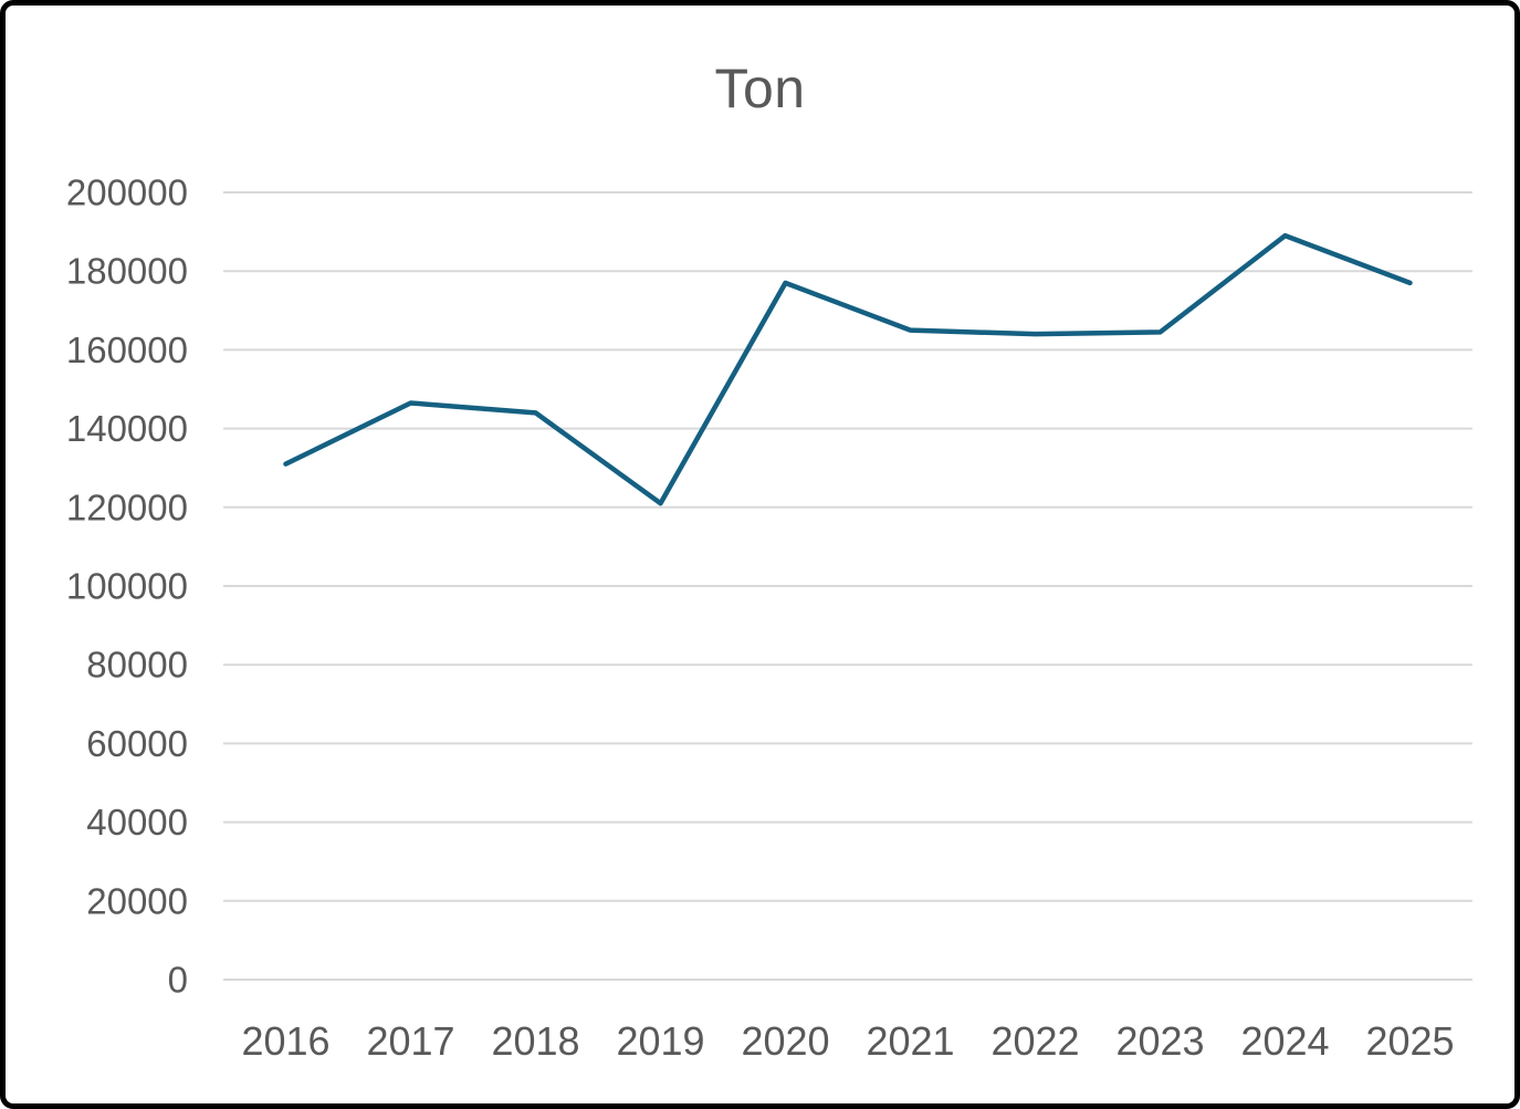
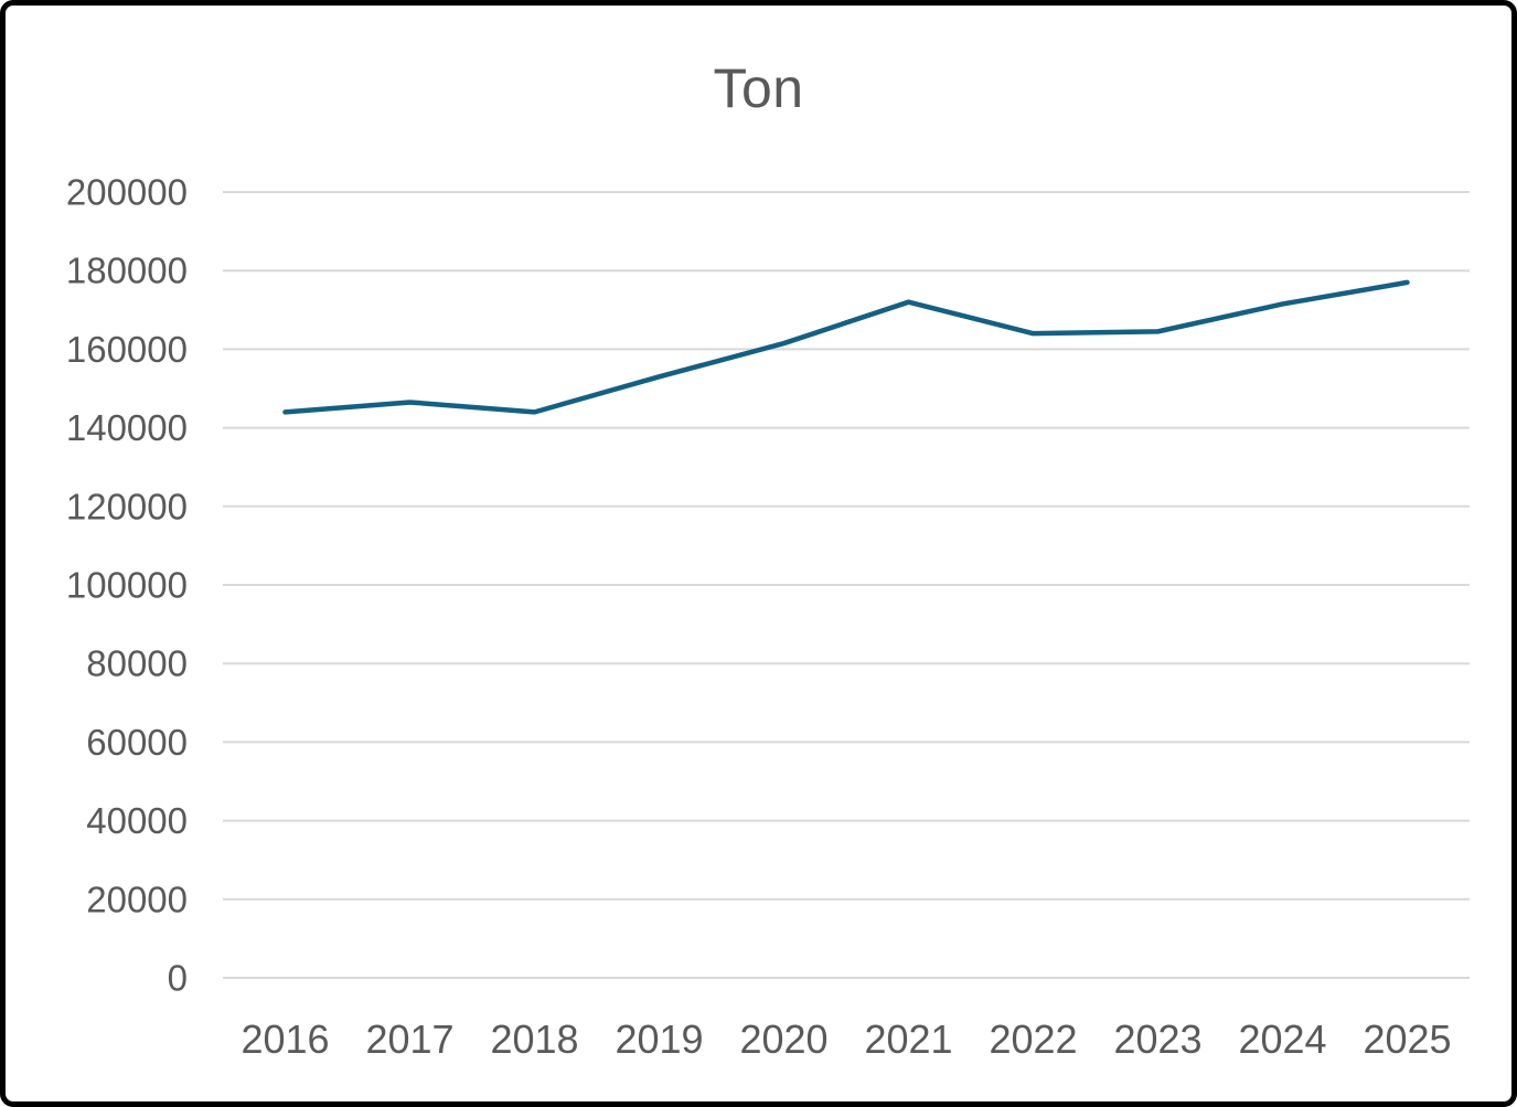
2016: 131000 -> 144000
2019: 121000 -> 153000
2020: 177000 -> 162000
2021: 165000 -> 172000
2024: 189000 -> 172000
